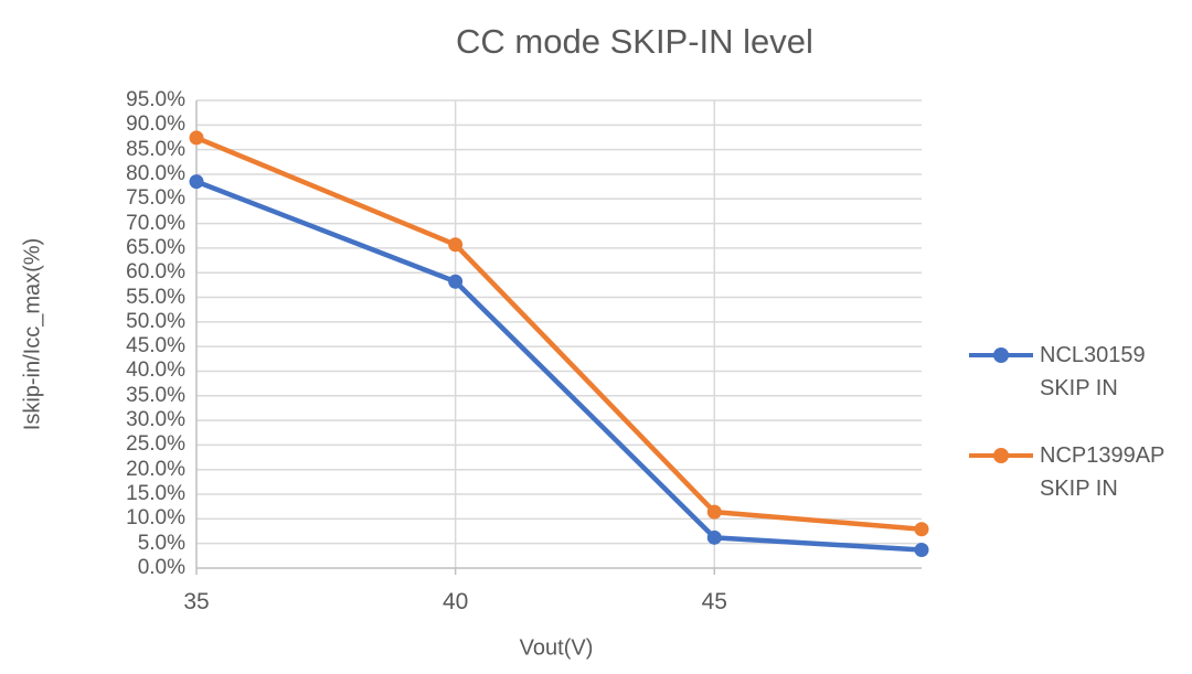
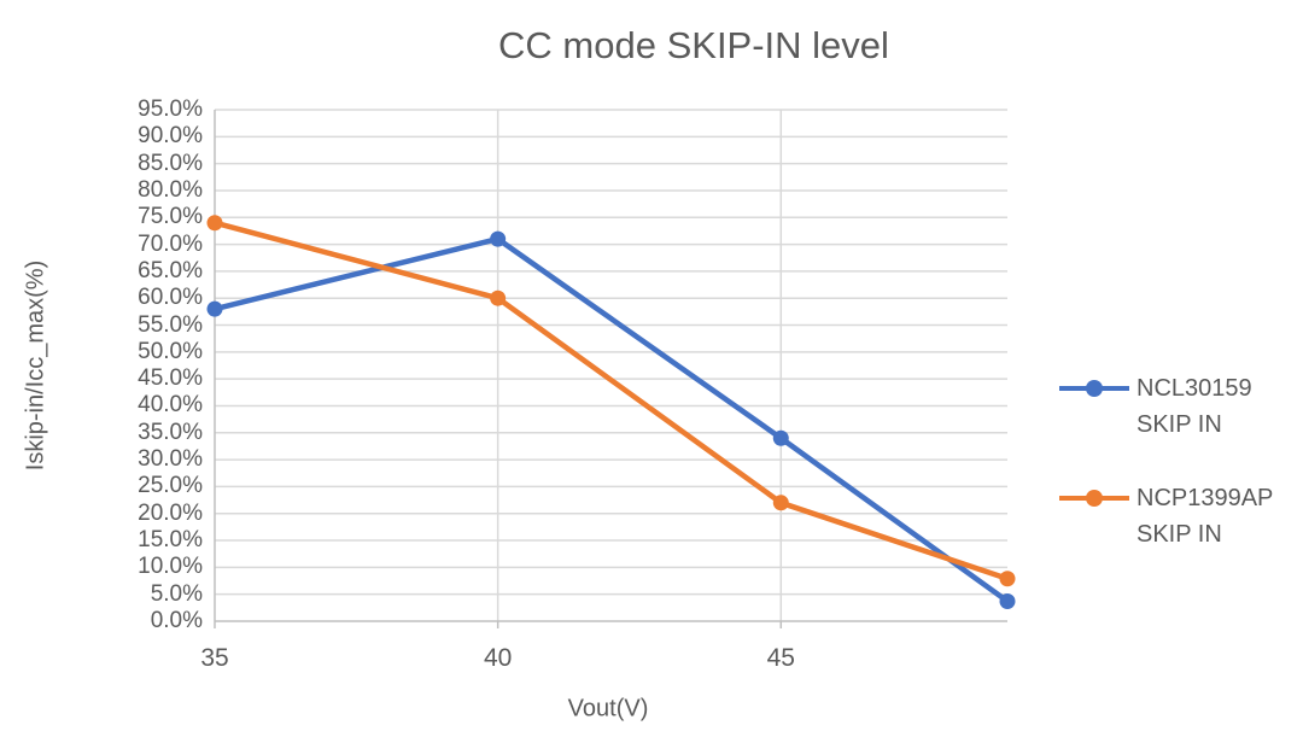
NCL30159/35: 78% -> 58%
NCP1399AP/35: 87% -> 74%
NCL30159/40: 58% -> 71%
NCP1399AP/40: 66% -> 60%
NCL30159/45: 6% -> 34%
NCP1399AP/45: 11% -> 22%
